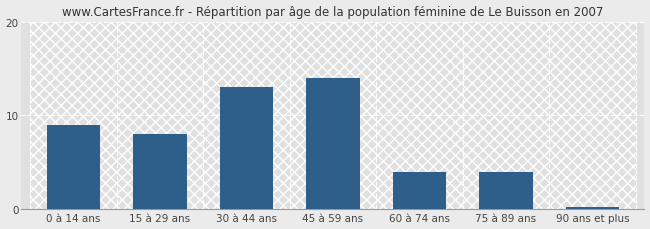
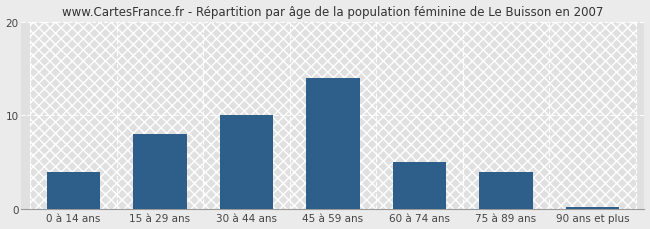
0 à 14 ans: 9.0 -> 4.0
30 à 44 ans: 13.0 -> 10.0
60 à 74 ans: 4.0 -> 5.0
